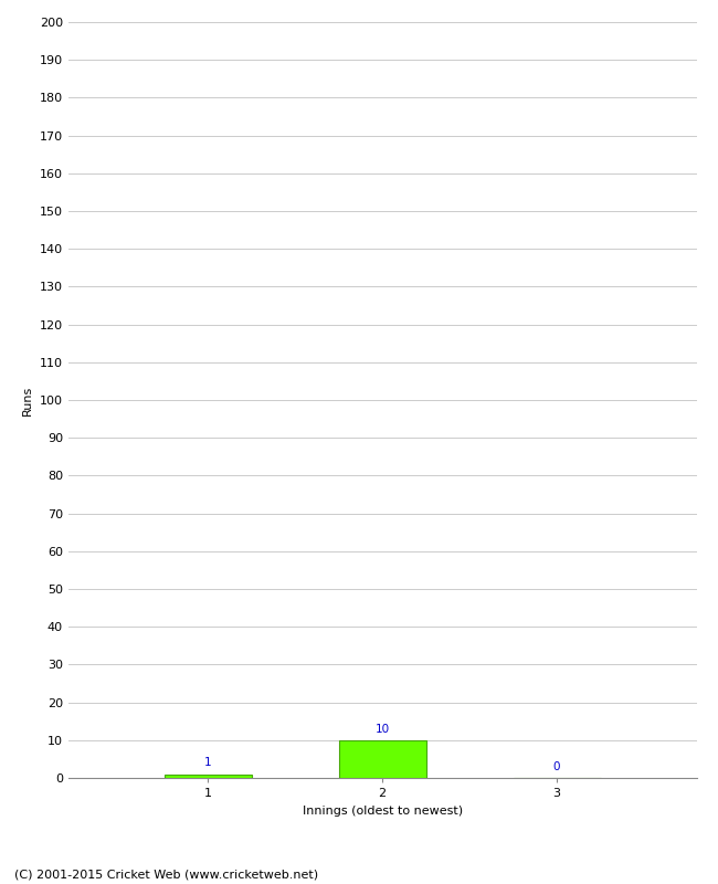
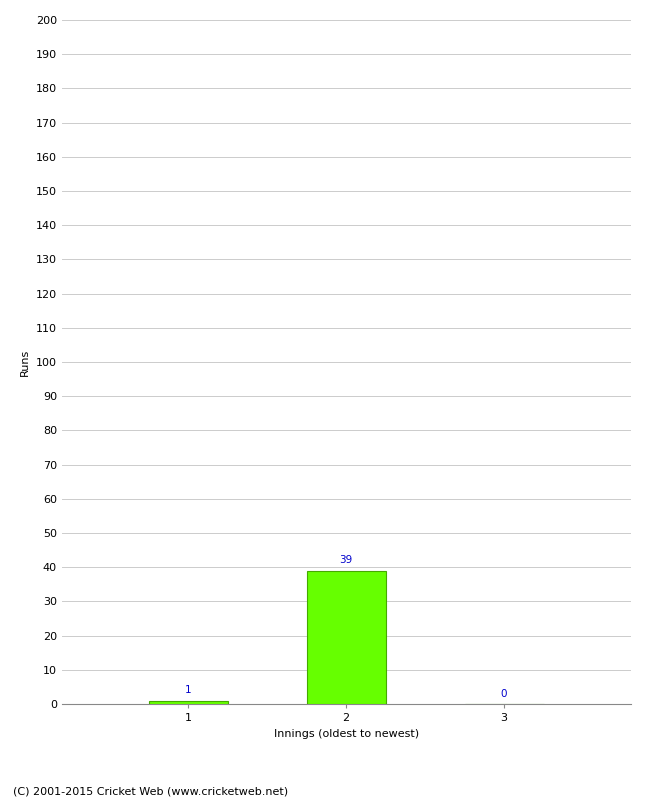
2: 10 -> 39
